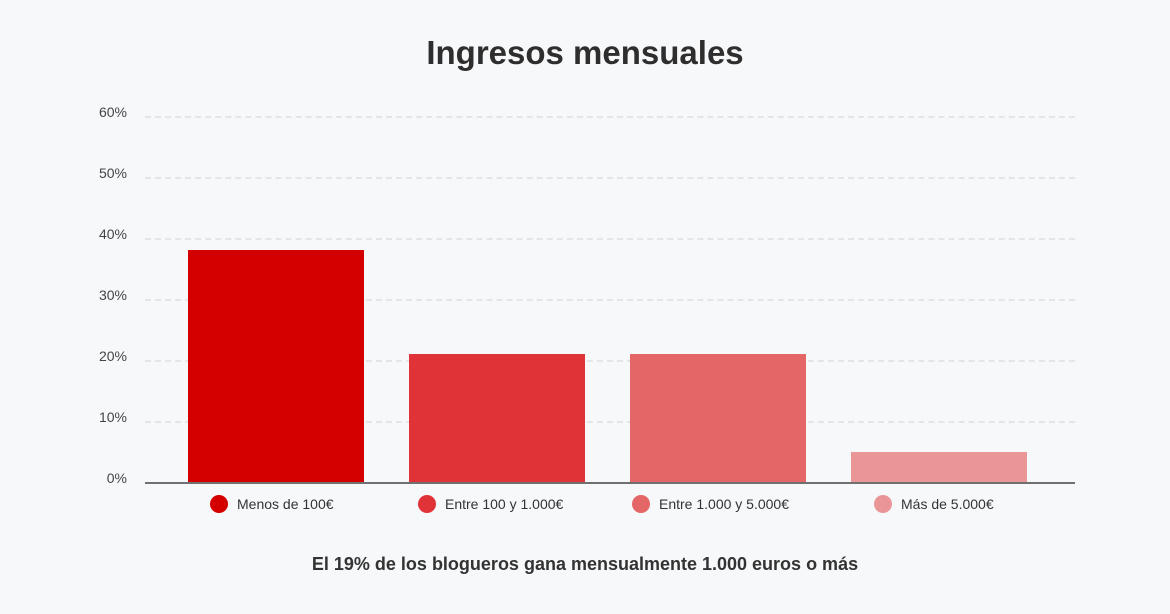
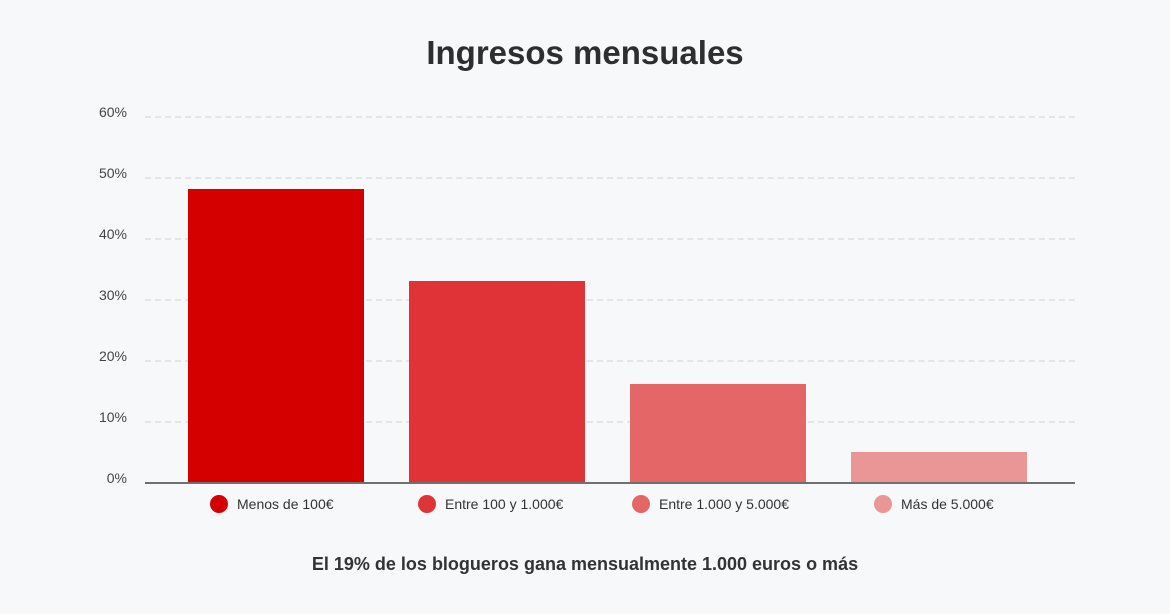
Menos de 100€: 38% -> 48%
Entre 100 y 1.000€: 21% -> 33%
Entre 1.000 y 5.000€: 21% -> 16%
